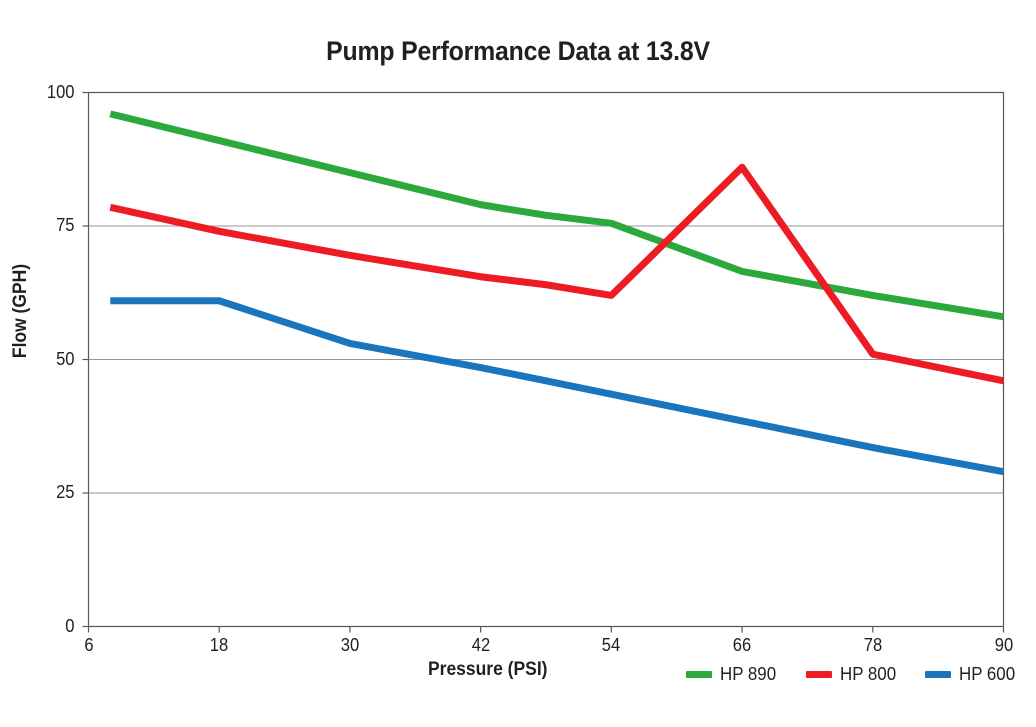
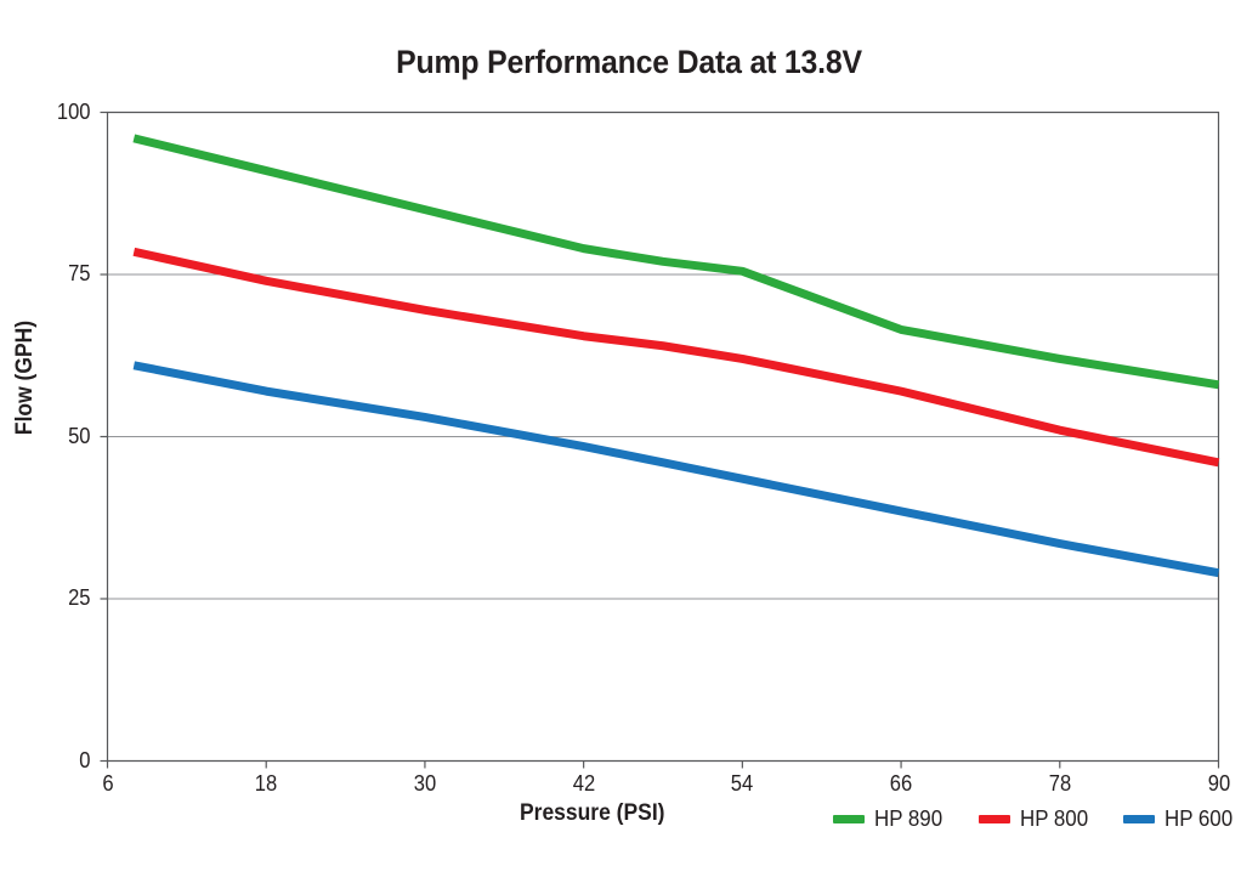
HP 600/18: 61 -> 57
HP 800/66: 86 -> 57
